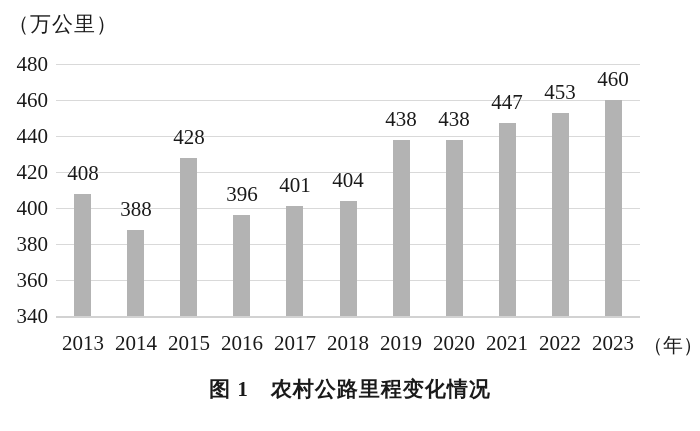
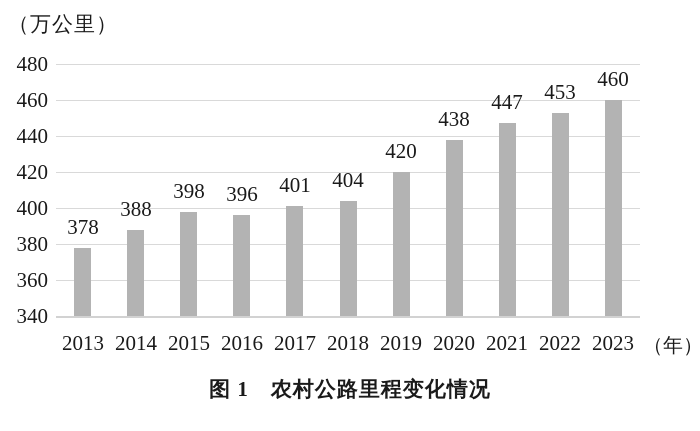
2013: 408 -> 378
2015: 428 -> 398
2019: 438 -> 420
